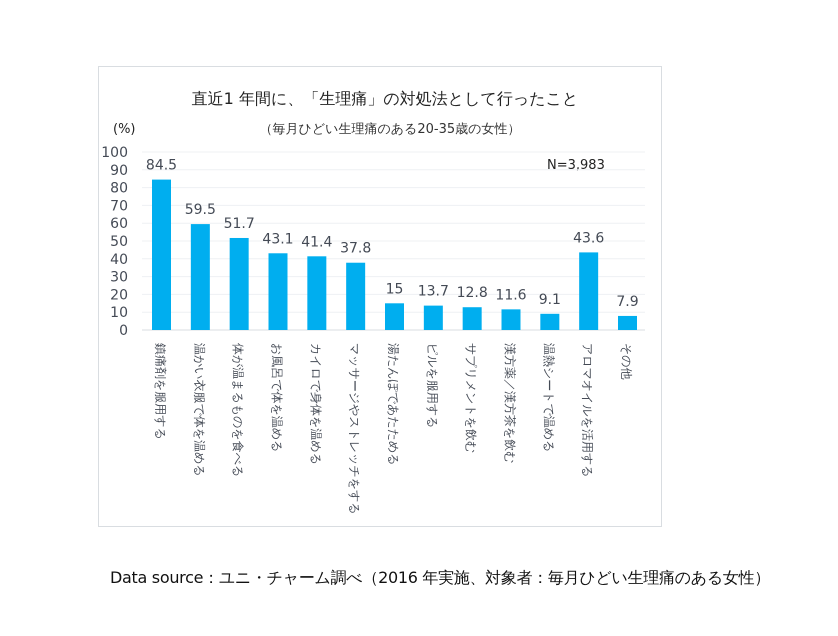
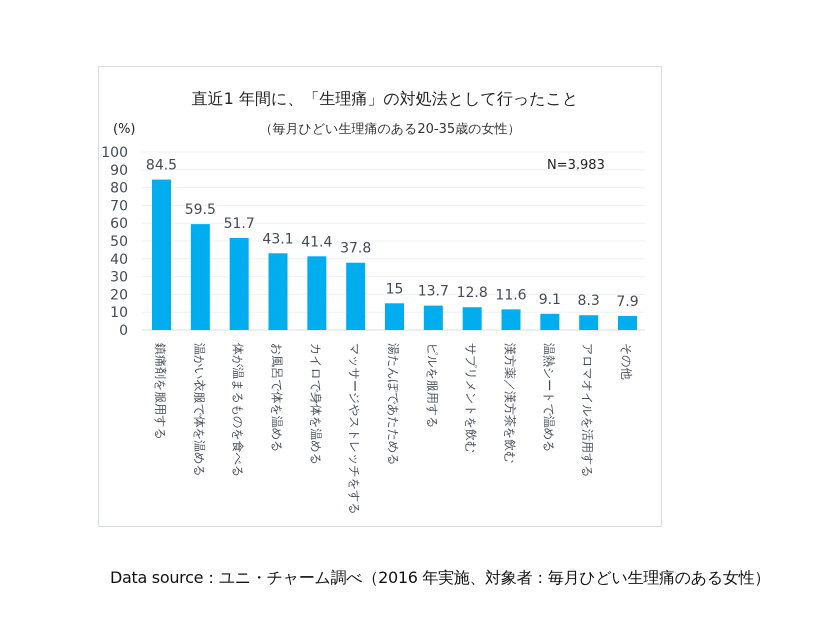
アロマオイルを活用する: 43.6 -> 8.3
